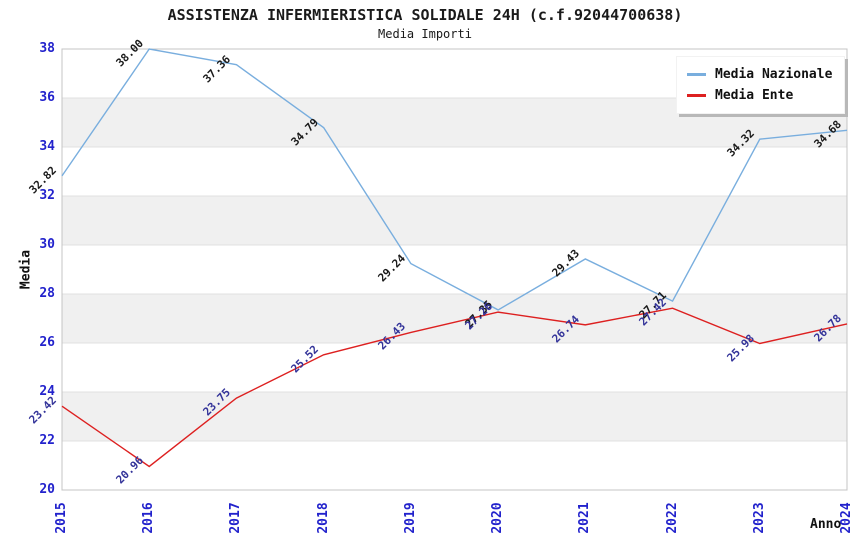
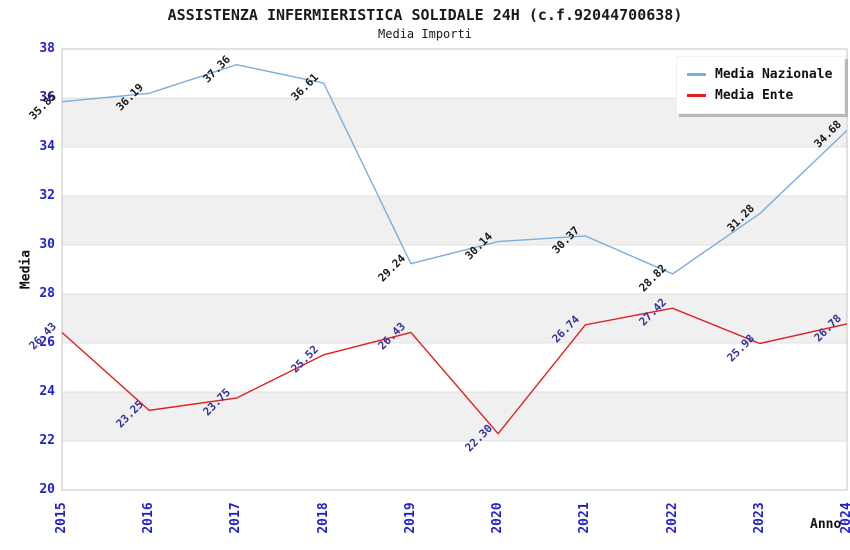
Media Nazionale/2015: 32.82 -> 35.85
Media Ente/2015: 23.42 -> 26.43
Media Nazionale/2016: 38.00 -> 36.19
Media Ente/2016: 20.96 -> 23.25
Media Nazionale/2018: 34.79 -> 36.61
Media Nazionale/2020: 27.35 -> 30.14
Media Ente/2020: 27.26 -> 22.30
Media Nazionale/2021: 29.43 -> 30.37
Media Nazionale/2022: 27.71 -> 28.82
Media Nazionale/2023: 34.32 -> 31.28
